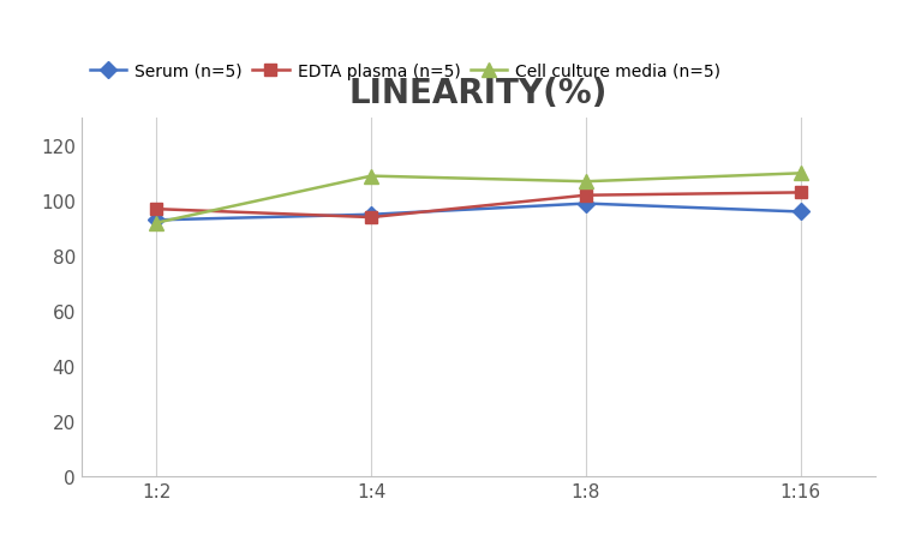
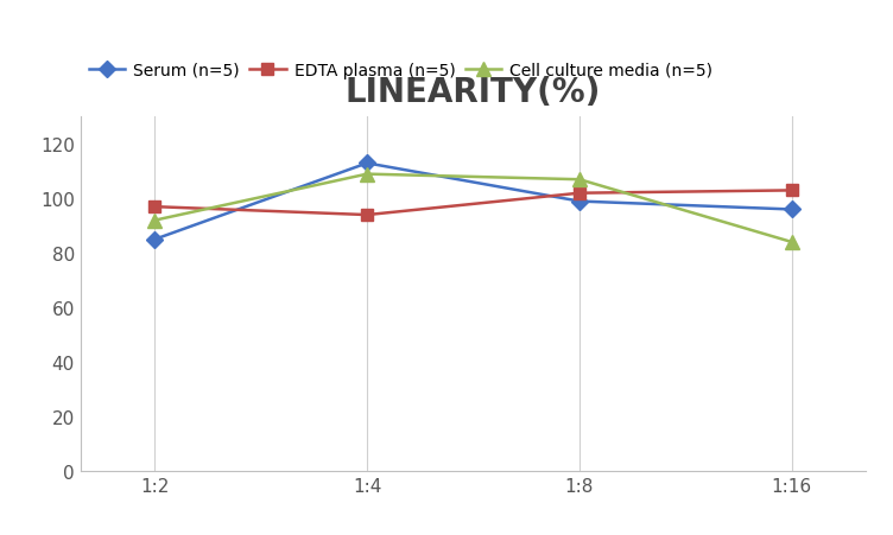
Serum (n=5)/1:2: 93 -> 85
Serum (n=5)/1:4: 95 -> 113
Cell culture media (n=5)/1:16: 110 -> 84
